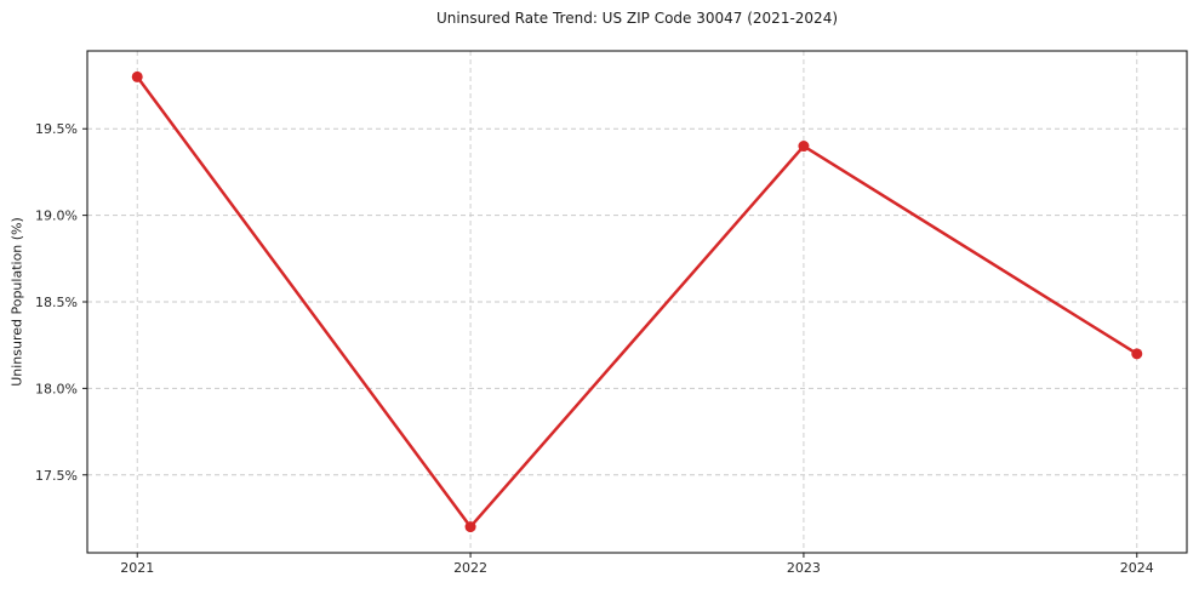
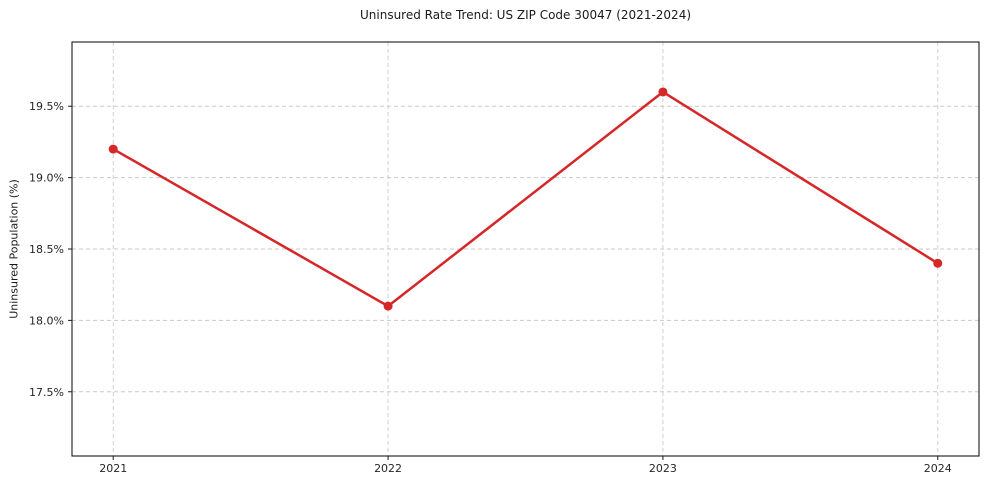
2021: 19.8% -> 19.2%
2022: 17.2% -> 18.1%
2023: 19.4% -> 19.6%
2024: 18.2% -> 18.4%
